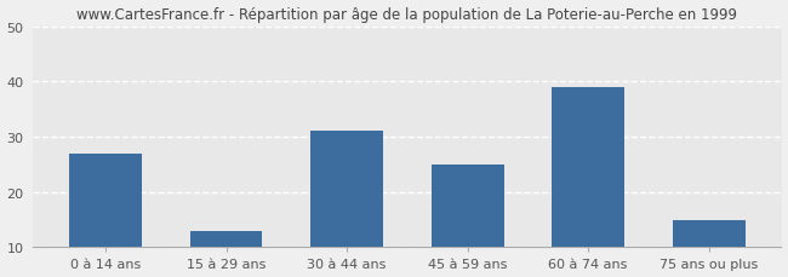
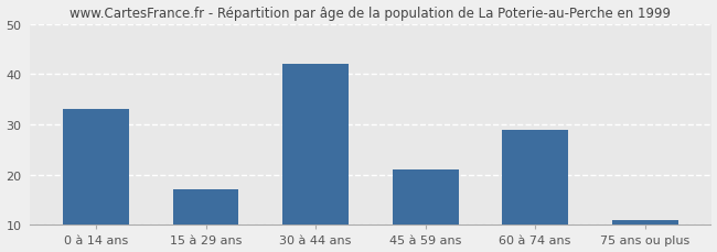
0 à 14 ans: 27 -> 33
15 à 29 ans: 13 -> 17
30 à 44 ans: 31 -> 42
45 à 59 ans: 25 -> 21
60 à 74 ans: 39 -> 29
75 ans ou plus: 15 -> 11
